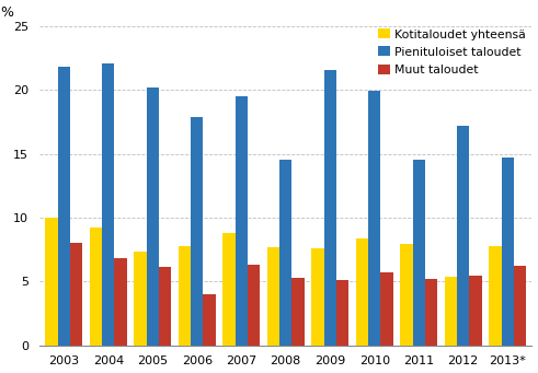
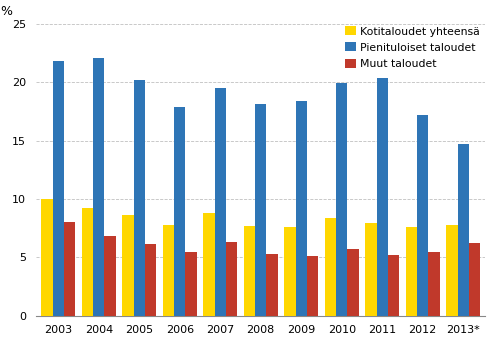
Kotitaloudet yhteensä/2005: 7.3 -> 8.6
Muut taloudet/2006: 4.0 -> 5.5
Pienituloiset taloudet/2008: 14.5 -> 18.1
Pienituloiset taloudet/2009: 21.6 -> 18.4
Pienituloiset taloudet/2011: 14.5 -> 20.4
Kotitaloudet yhteensä/2012: 5.4 -> 7.6
